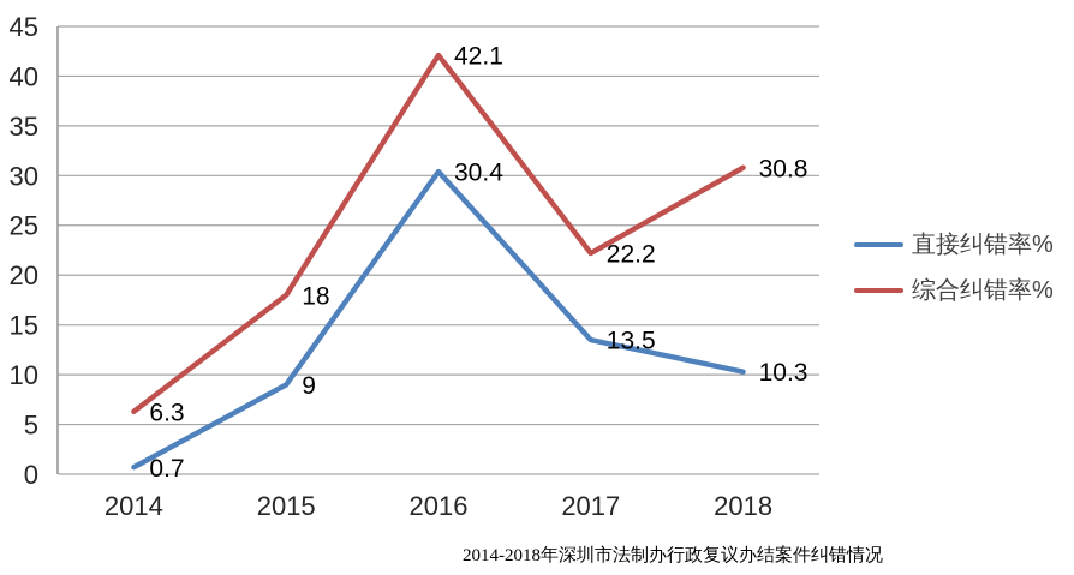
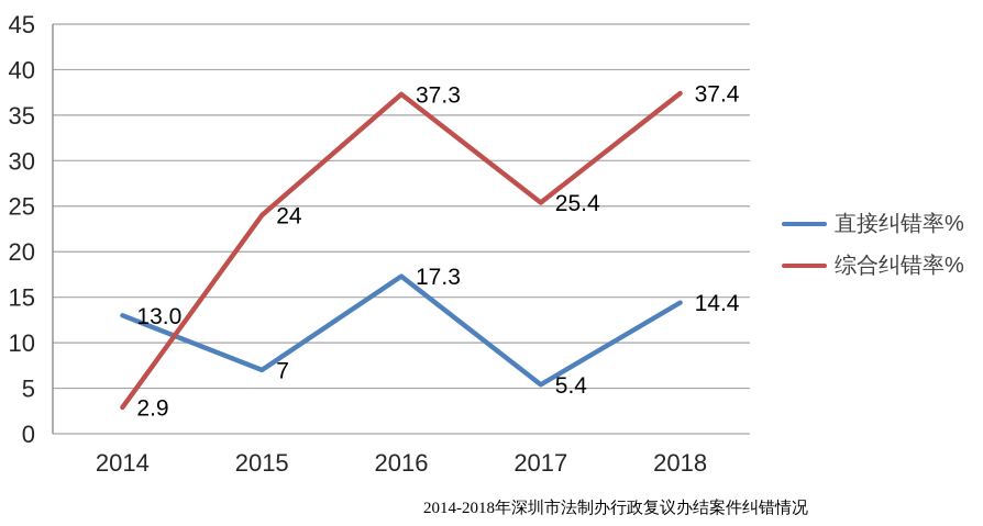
直接纠错率%/2014: 0.7 -> 13.0
综合纠错率%/2014: 6.3 -> 2.9
直接纠错率%/2015: 9 -> 7
综合纠错率%/2015: 18 -> 24
直接纠错率%/2016: 30.4 -> 17.3
综合纠错率%/2016: 42.1 -> 37.3
直接纠错率%/2017: 13.5 -> 5.4
综合纠错率%/2017: 22.2 -> 25.4
直接纠错率%/2018: 10.3 -> 14.4
综合纠错率%/2018: 30.8 -> 37.4
